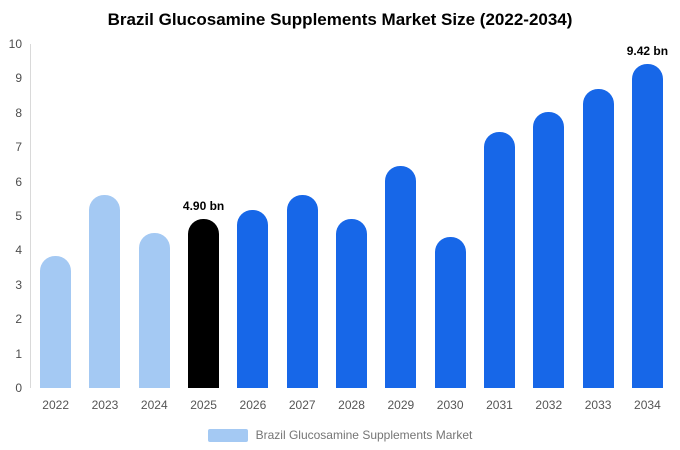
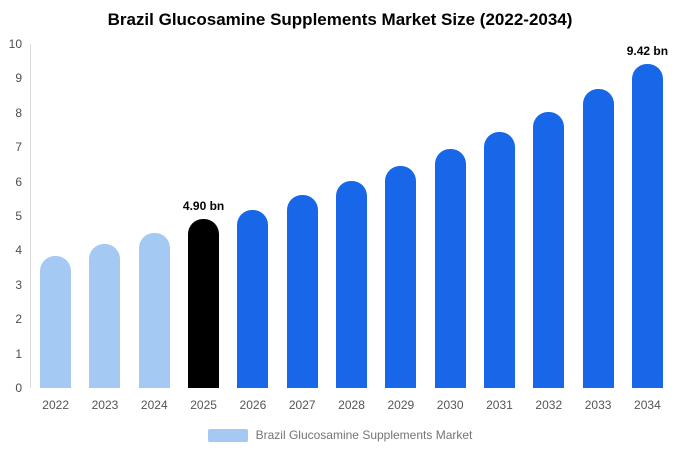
2023: 5.6 -> 4.2
2028: 4.9 -> 6.0
2030: 4.4 -> 7.0
